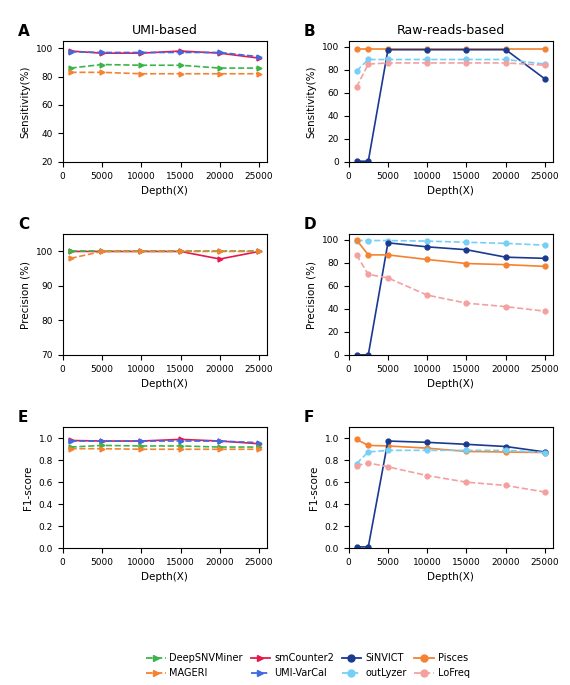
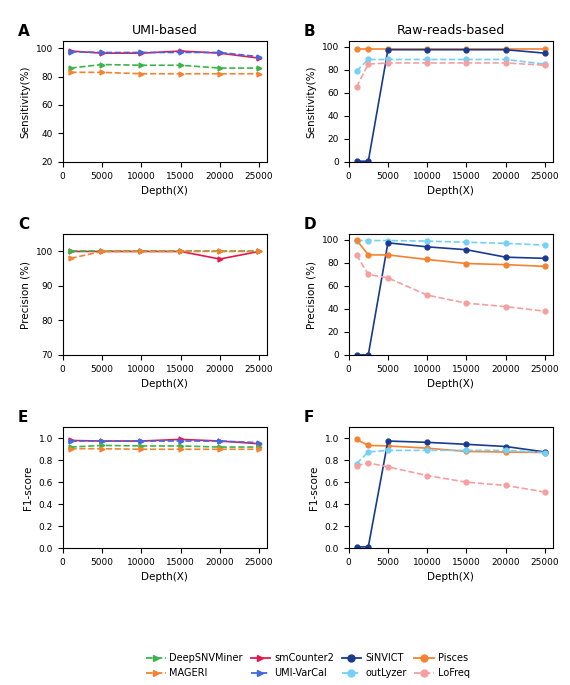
Raw-reads-based/SiNVICT/25000: 72 -> 94
